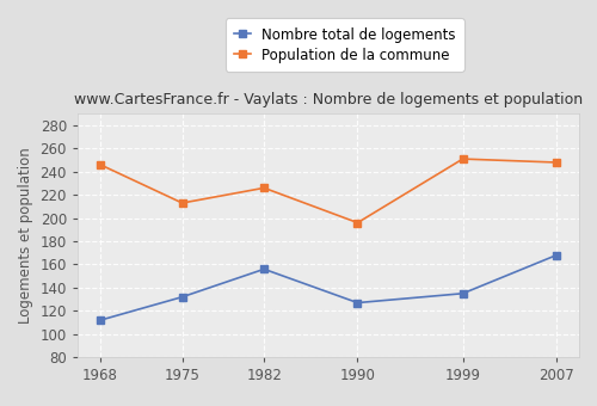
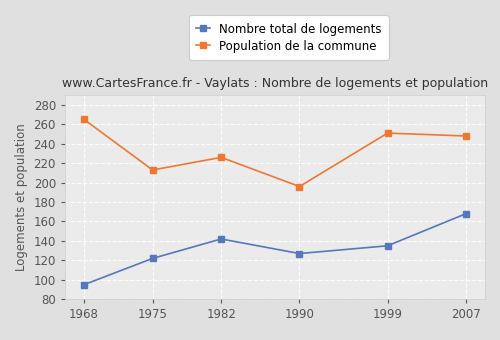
Nombre total de logements/1968: 112 -> 95
Population de la commune/1968: 246 -> 265
Nombre total de logements/1975: 132 -> 122
Nombre total de logements/1982: 156 -> 142
